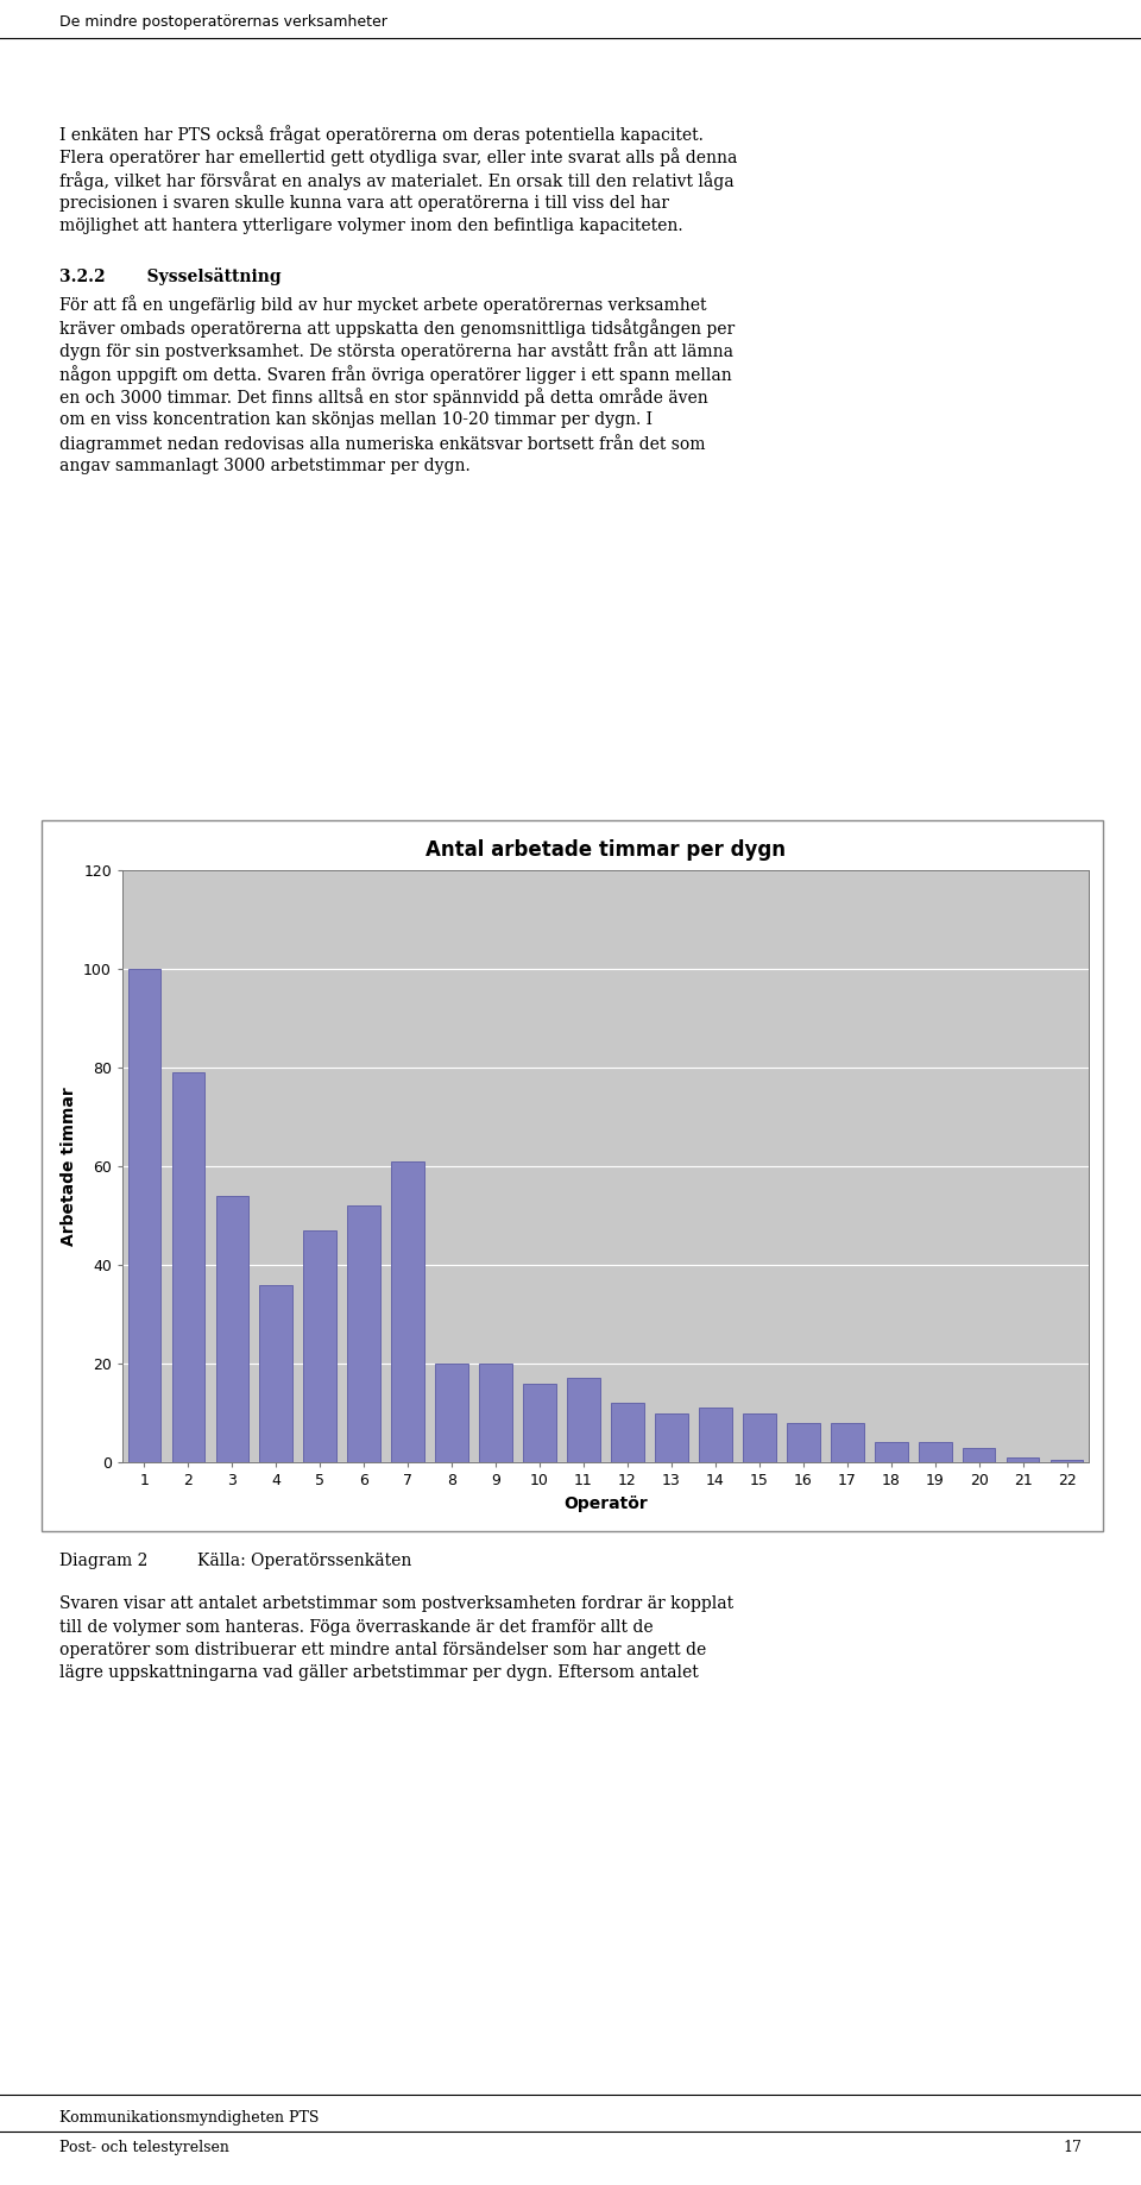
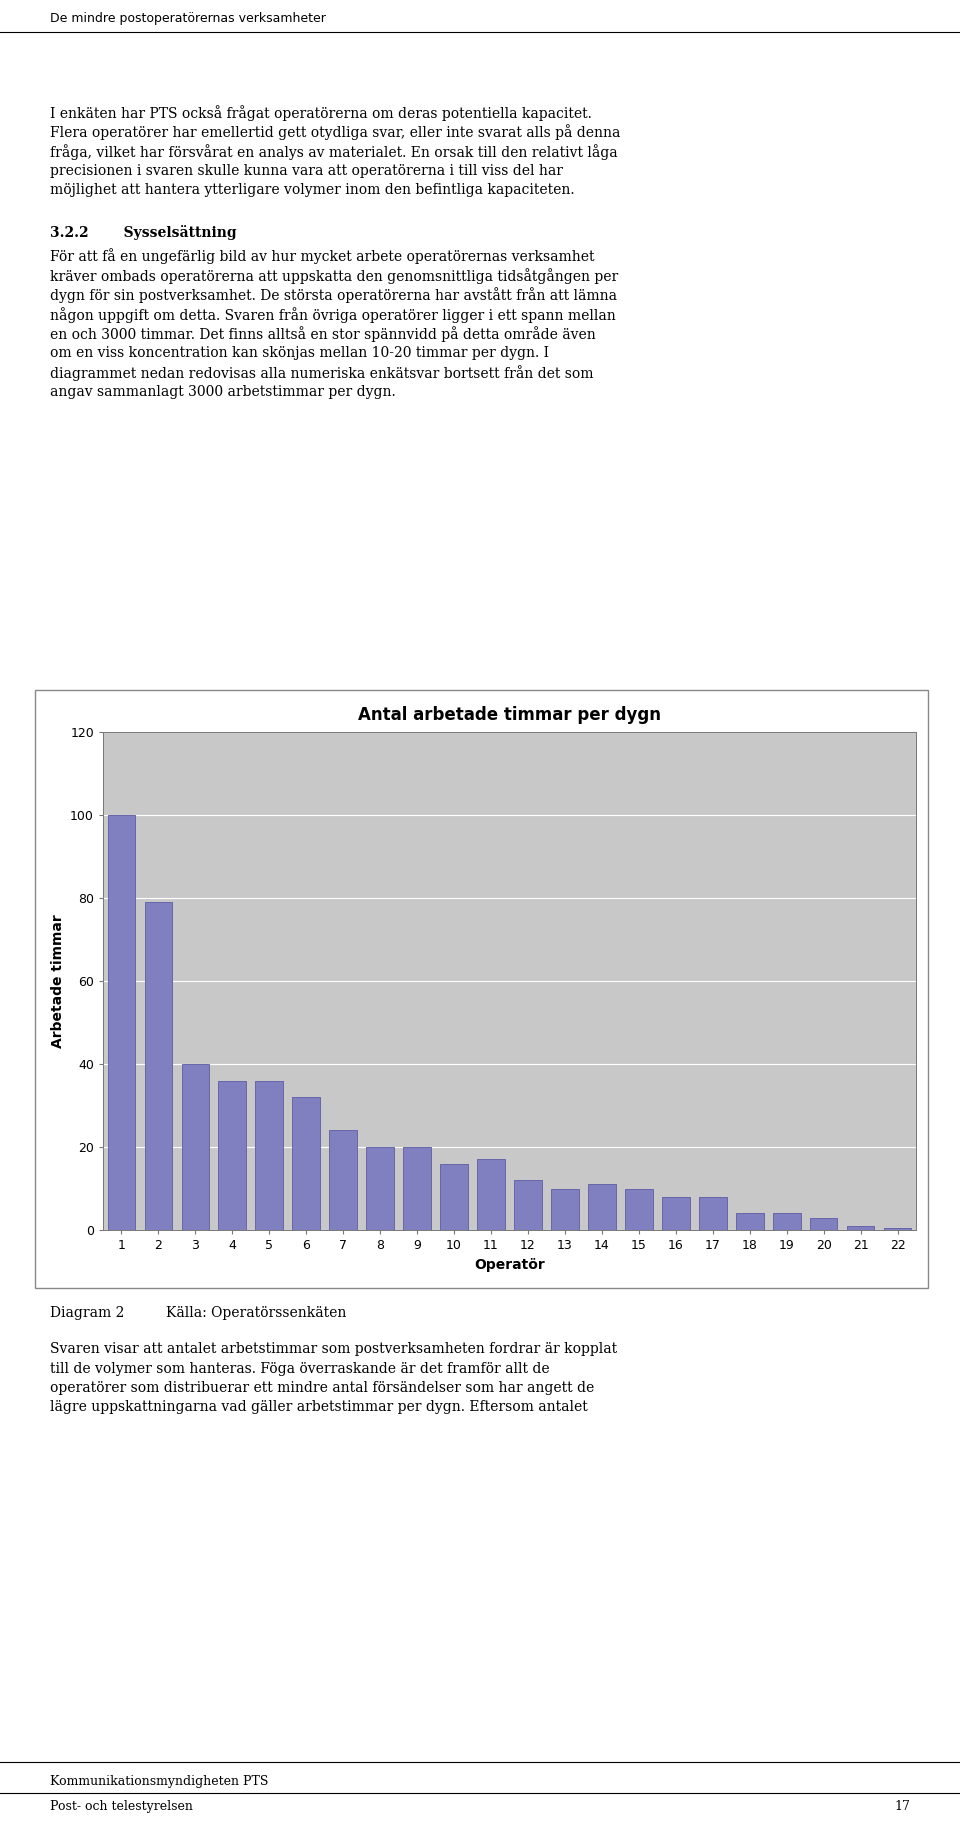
3: 54.0 -> 40.0
5: 47.0 -> 36.0
6: 52.0 -> 32.0
7: 61.0 -> 24.0
